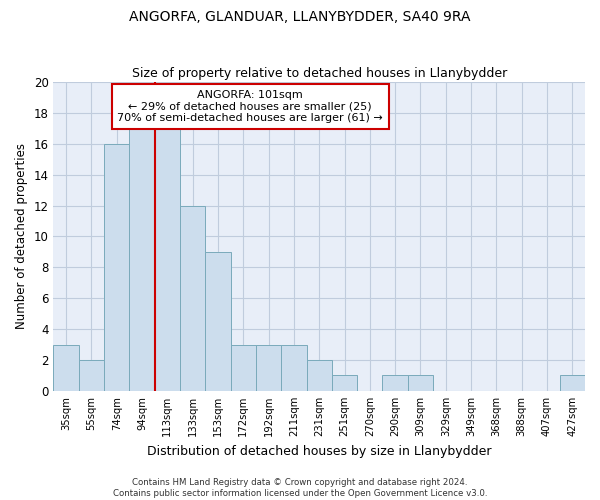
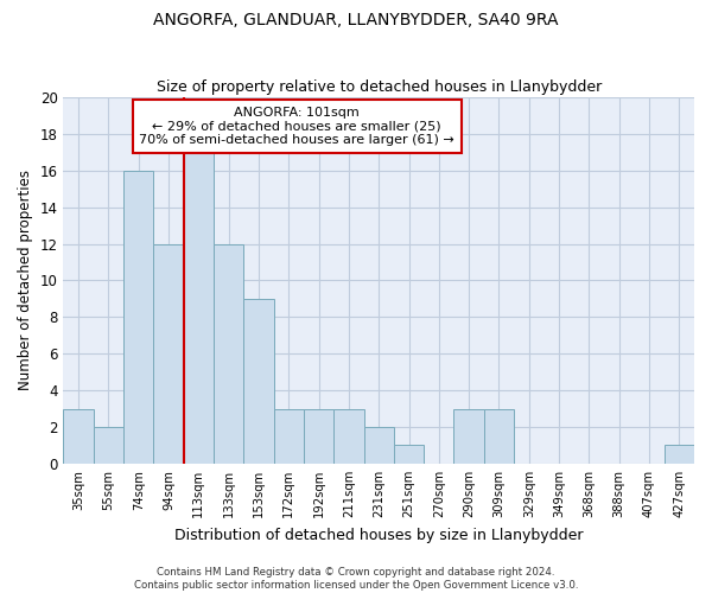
94sqm: 17 -> 12
290sqm: 1 -> 3
309sqm: 1 -> 3
